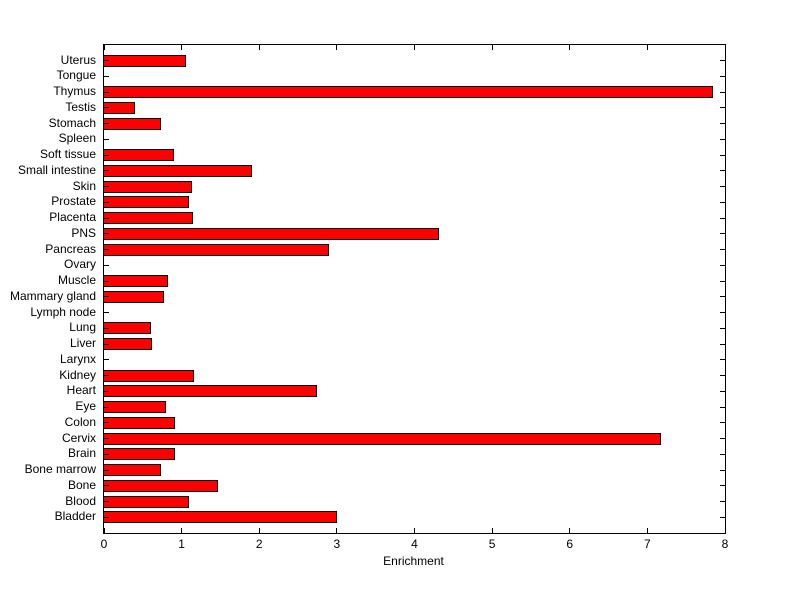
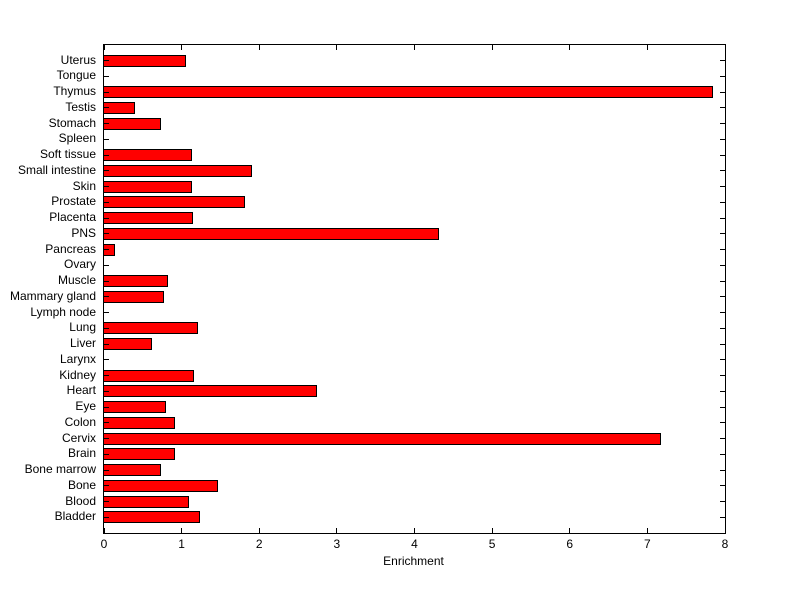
Soft tissue: 0.9 -> 1.1
Prostate: 1.1 -> 1.8
Pancreas: 2.9 -> 0.1
Lung: 0.6 -> 1.2
Bladder: 3.0 -> 1.2
